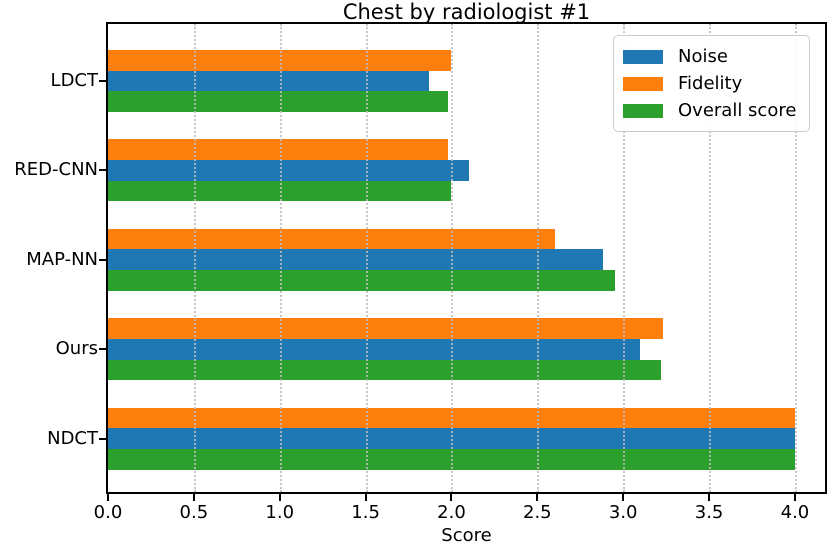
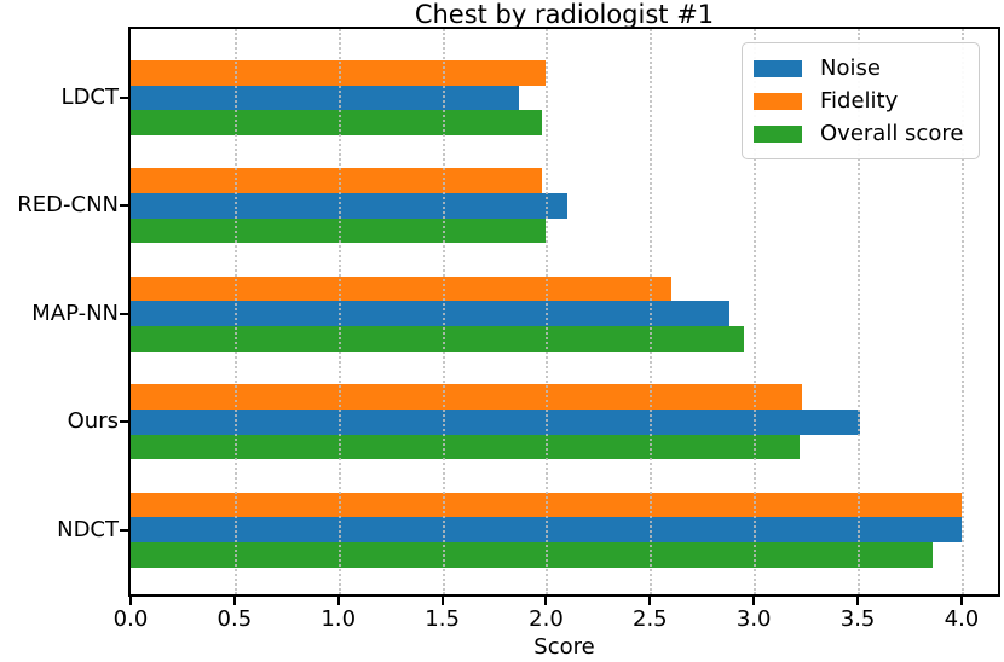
Noise/Ours: 3.10 -> 3.51
Overall score/NDCT: 4.00 -> 3.86
